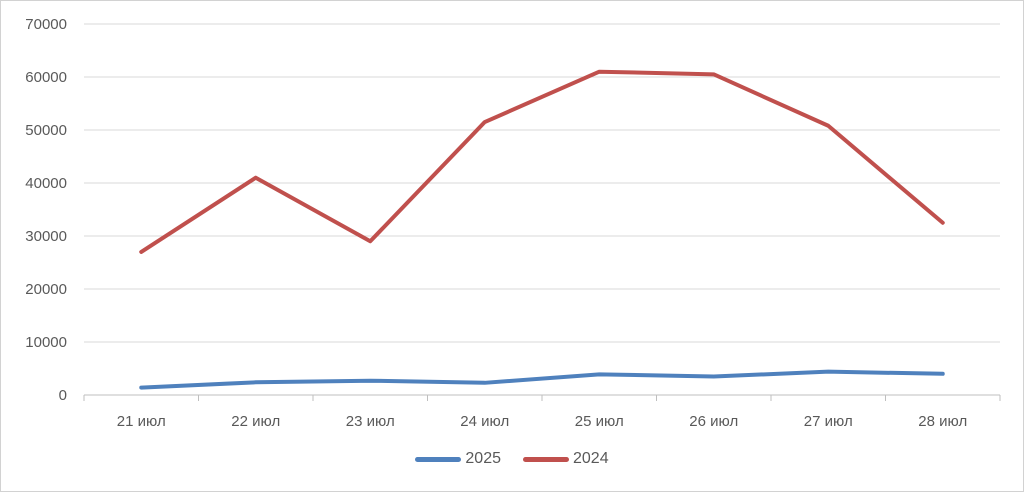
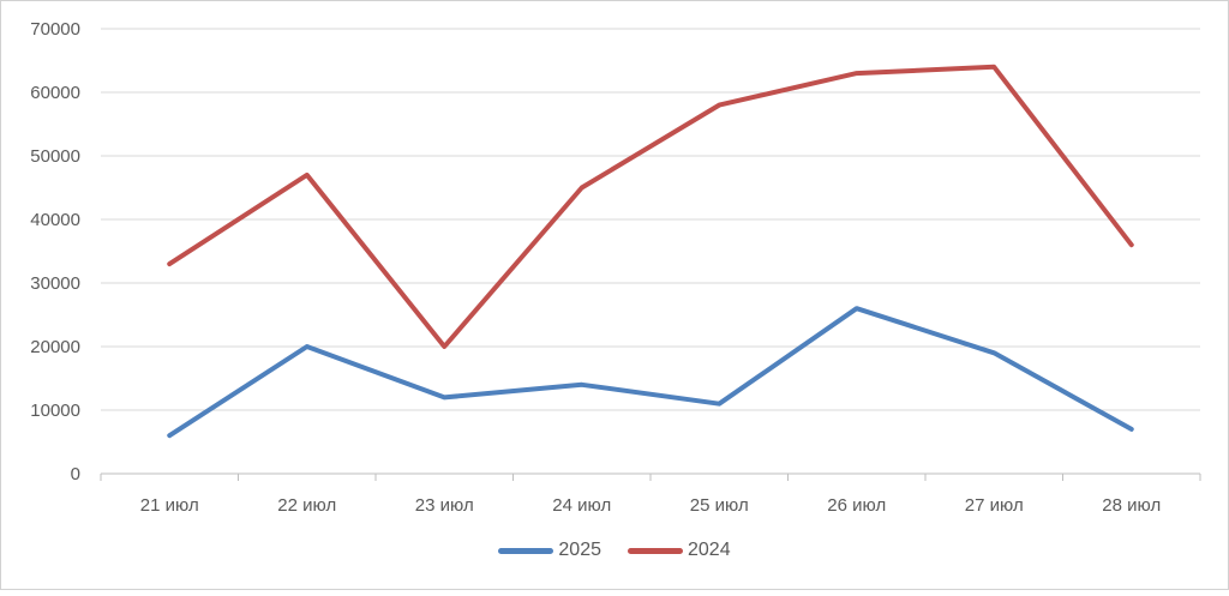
2025/21 июл: 1000 -> 6000
2024/21 июл: 27000 -> 33000
2025/22 июл: 2000 -> 20000
2024/22 июл: 41000 -> 47000
2025/23 июл: 3000 -> 12000
2024/23 июл: 29000 -> 20000
2025/24 июл: 2000 -> 14000
2024/24 июл: 52000 -> 45000
2025/25 июл: 4000 -> 11000
2024/25 июл: 61000 -> 58000
2025/26 июл: 4000 -> 26000
2024/26 июл: 60000 -> 63000
2025/27 июл: 4000 -> 19000
2024/27 июл: 51000 -> 64000
2025/28 июл: 4000 -> 7000
2024/28 июл: 32000 -> 36000
